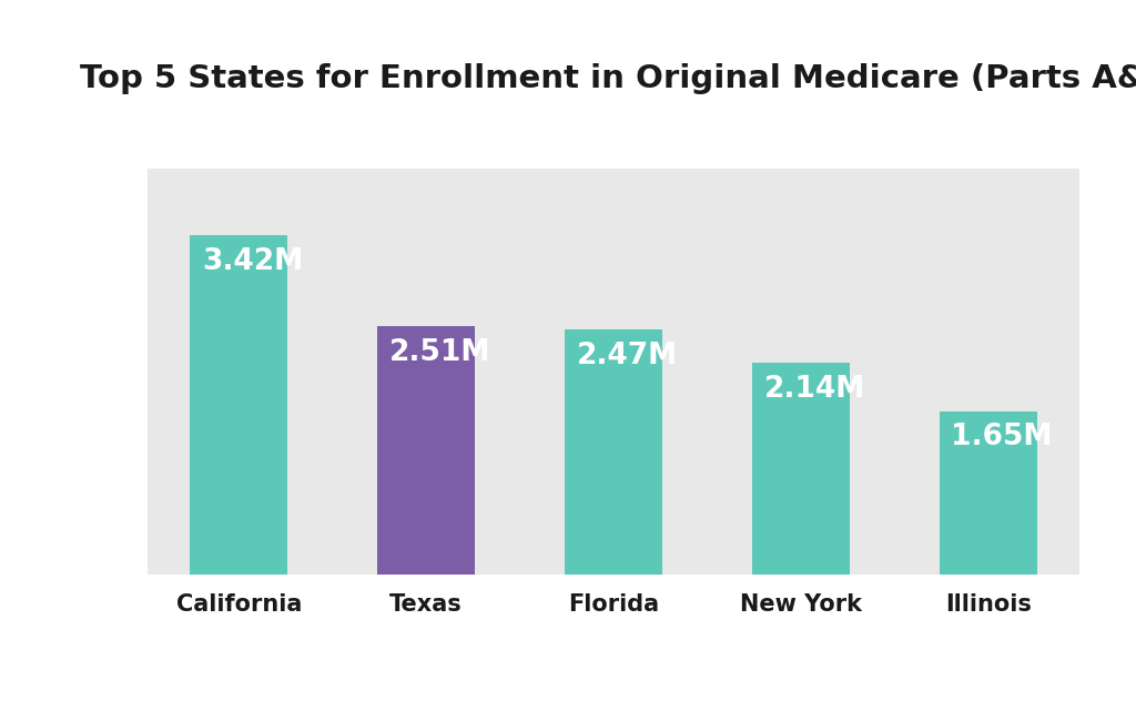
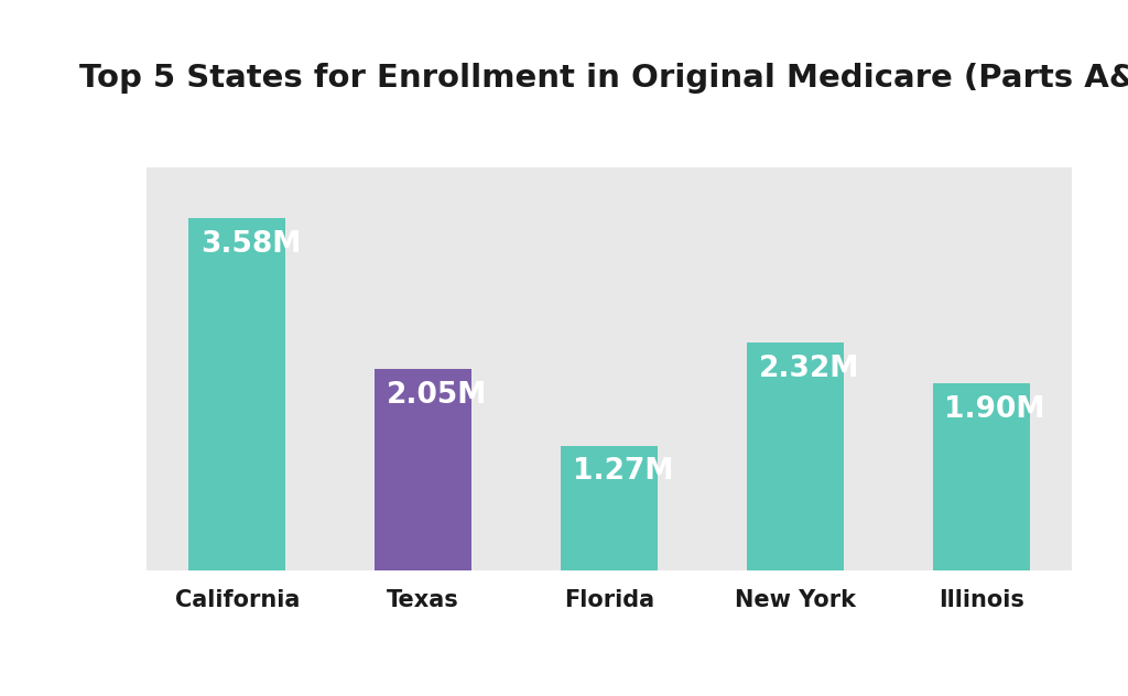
California: 3.42M -> 3.58M
Texas: 2.51M -> 2.05M
Florida: 2.47M -> 1.27M
New York: 2.14M -> 2.32M
Illinois: 1.65M -> 1.90M
